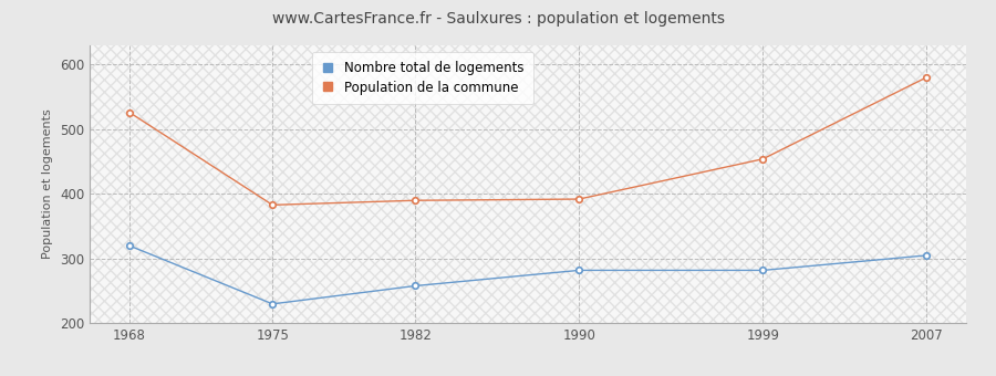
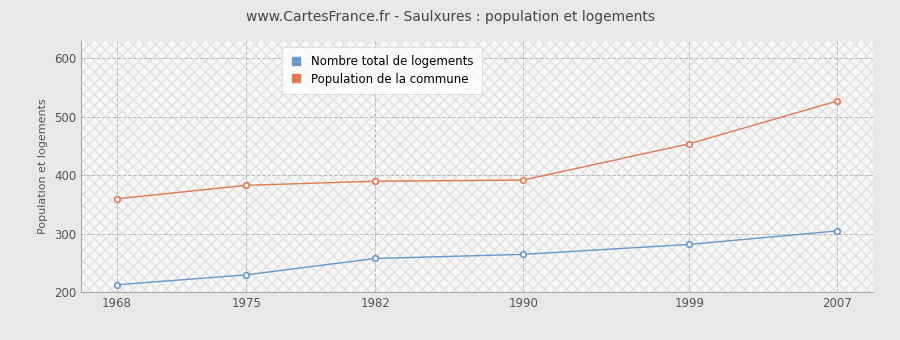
Nombre total de logements/1968: 320 -> 213
Population de la commune/1968: 526 -> 360
Nombre total de logements/1990: 282 -> 265
Population de la commune/2007: 580 -> 527
